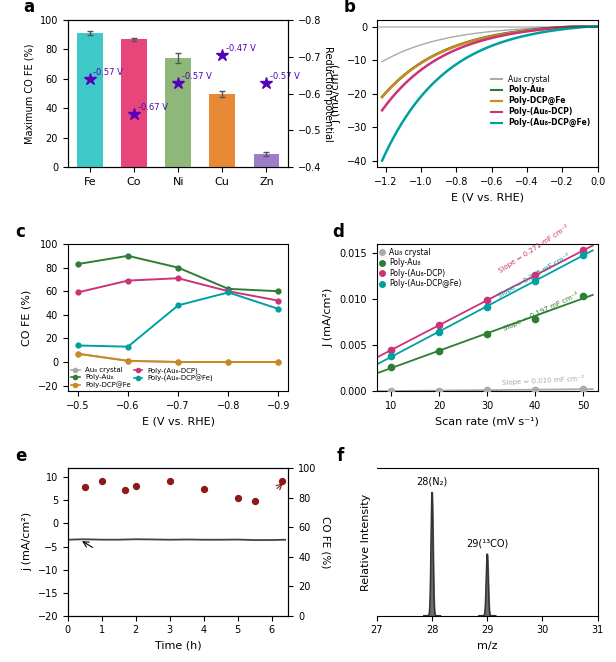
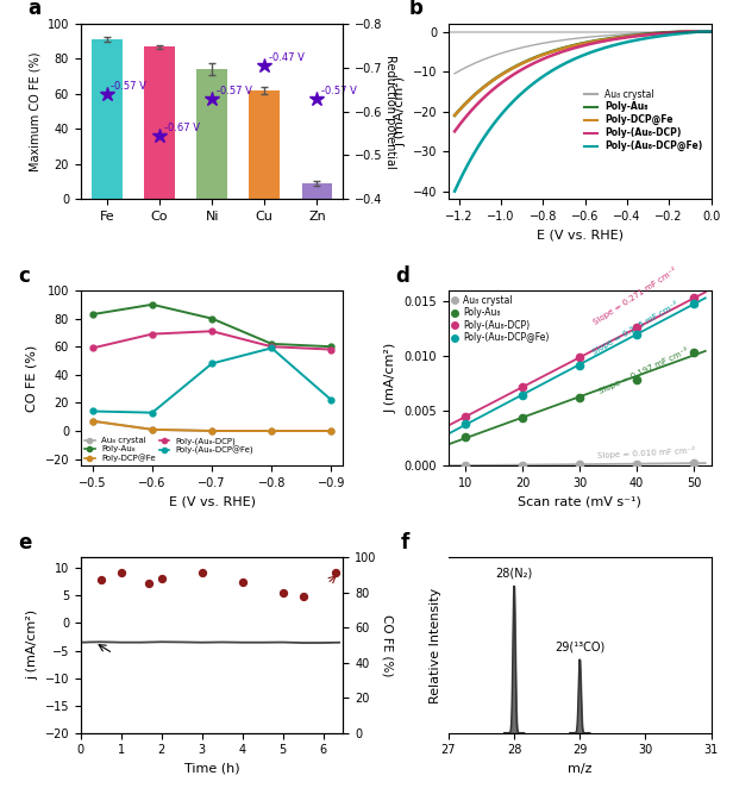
Cu: 50 -> 62
Poly-(Au₈-DCP)/−0.9: 52 -> 58
Poly-(Au₈-DCP@Fe)/−0.9: 45 -> 22
